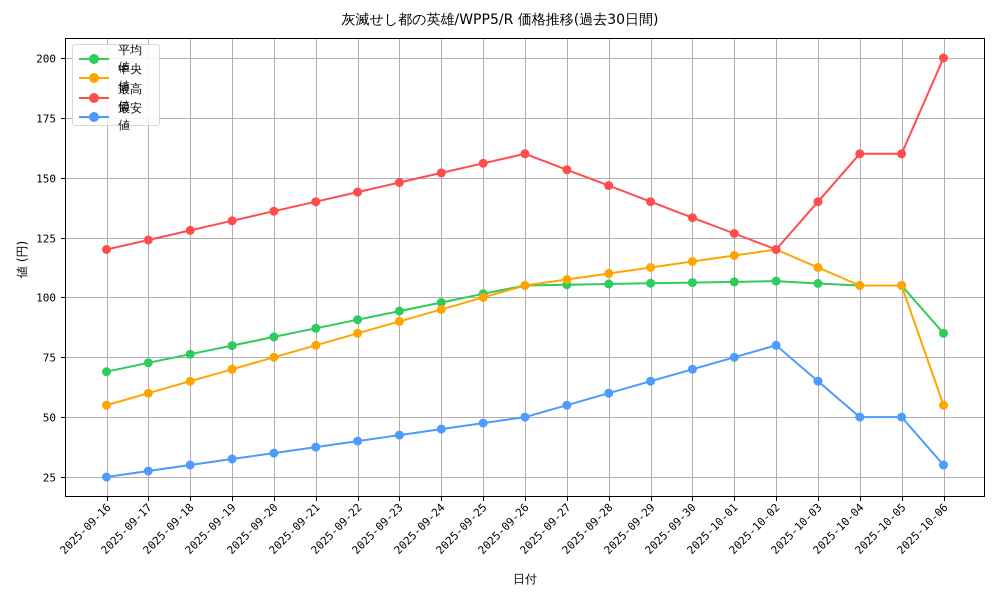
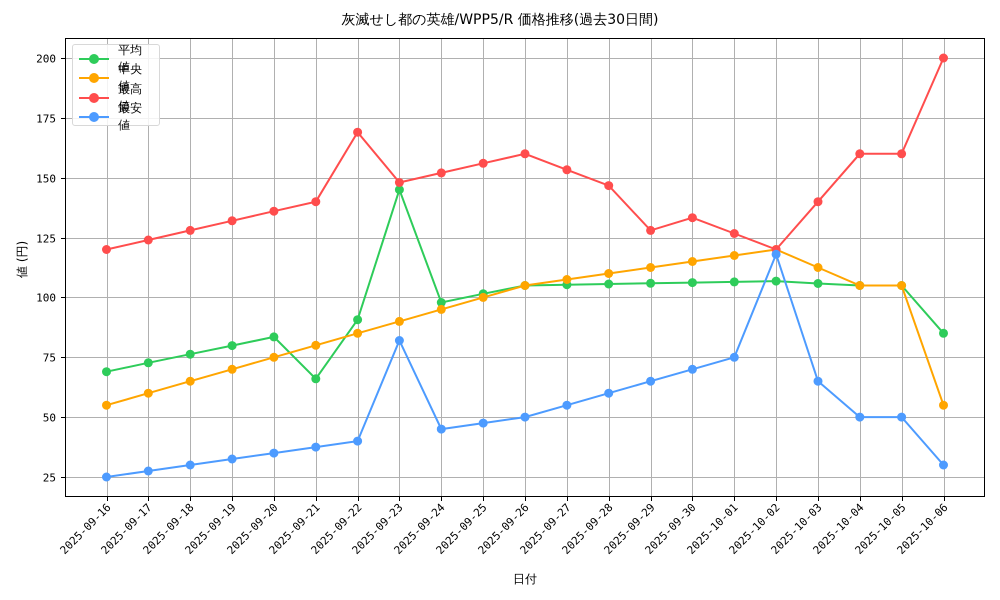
平均値/2025-09-21: 87 -> 66
最高値/2025-09-22: 144 -> 169
平均値/2025-09-23: 94 -> 145
最安値/2025-09-23: 42 -> 82
最高値/2025-09-29: 140 -> 128
最安値/2025-10-02: 80 -> 118
